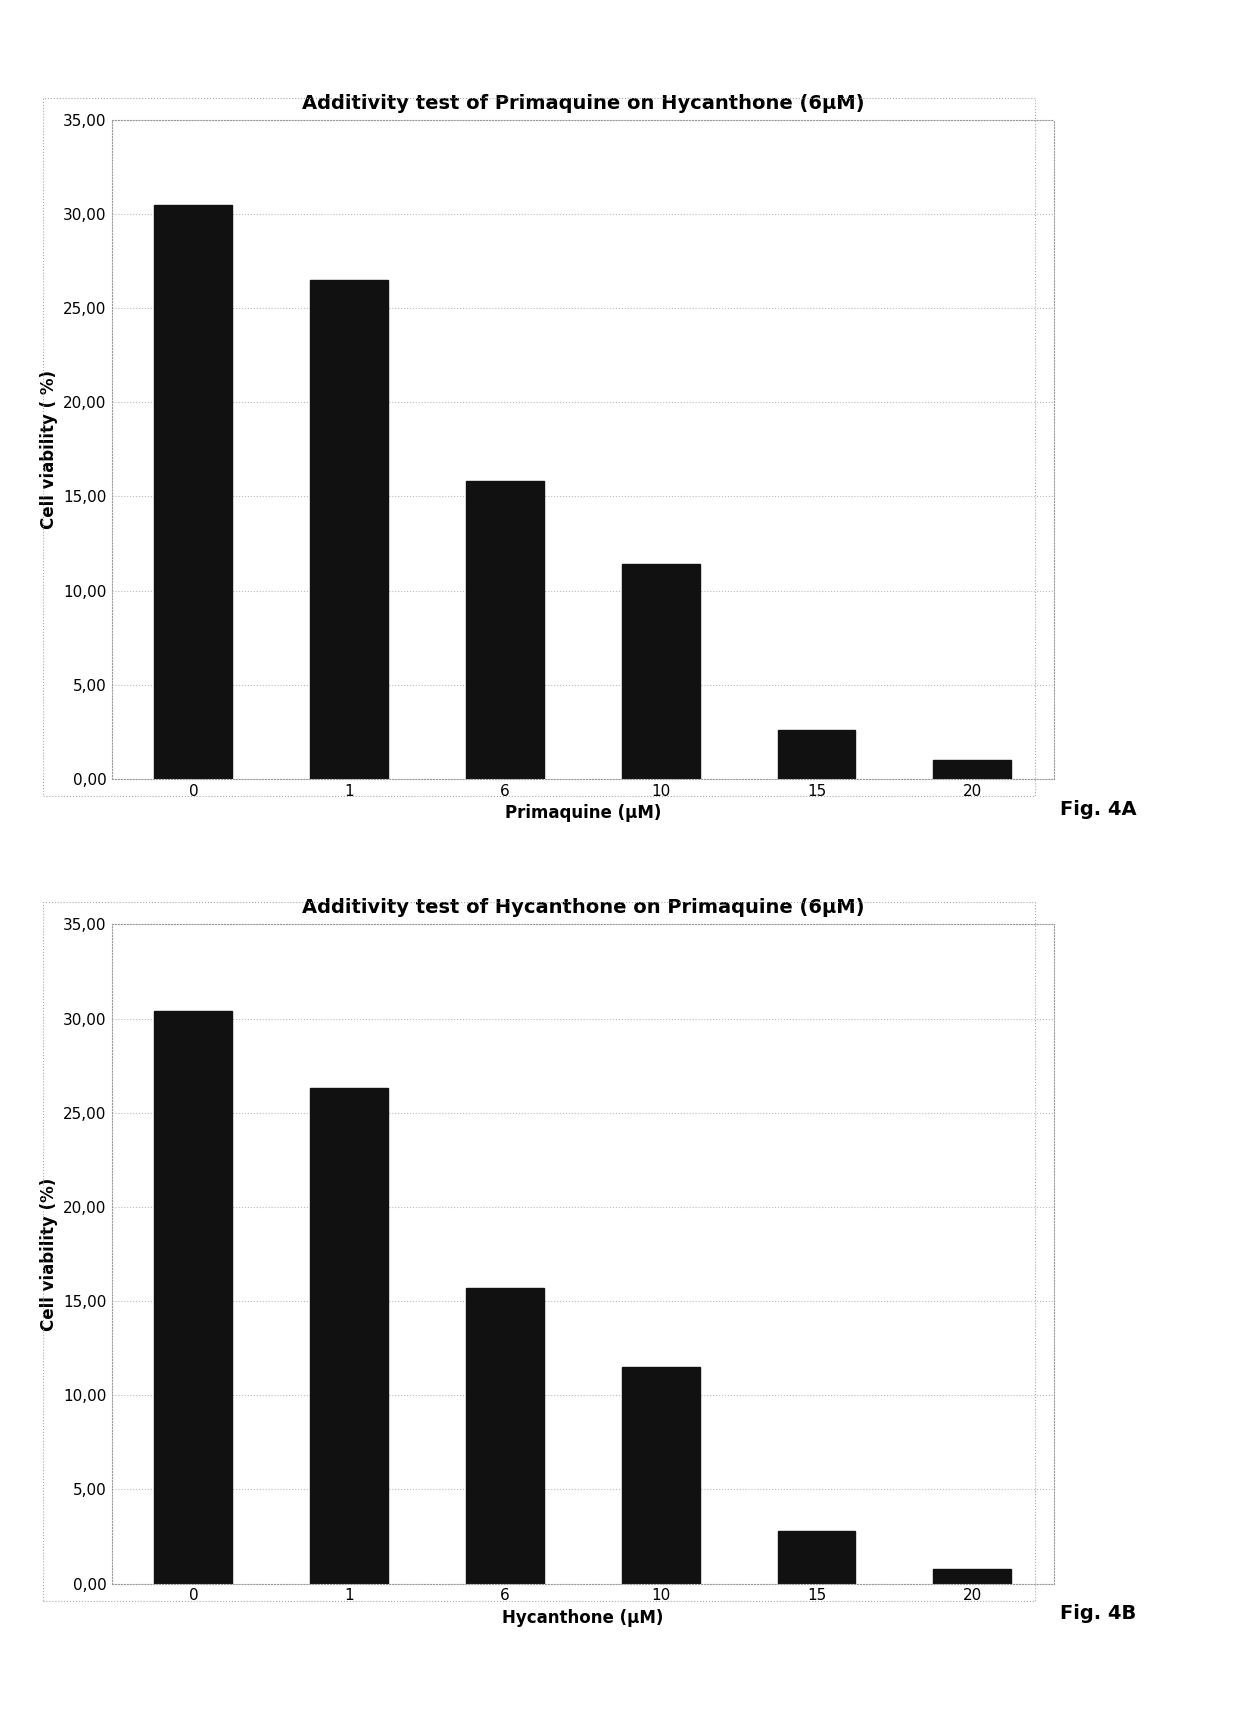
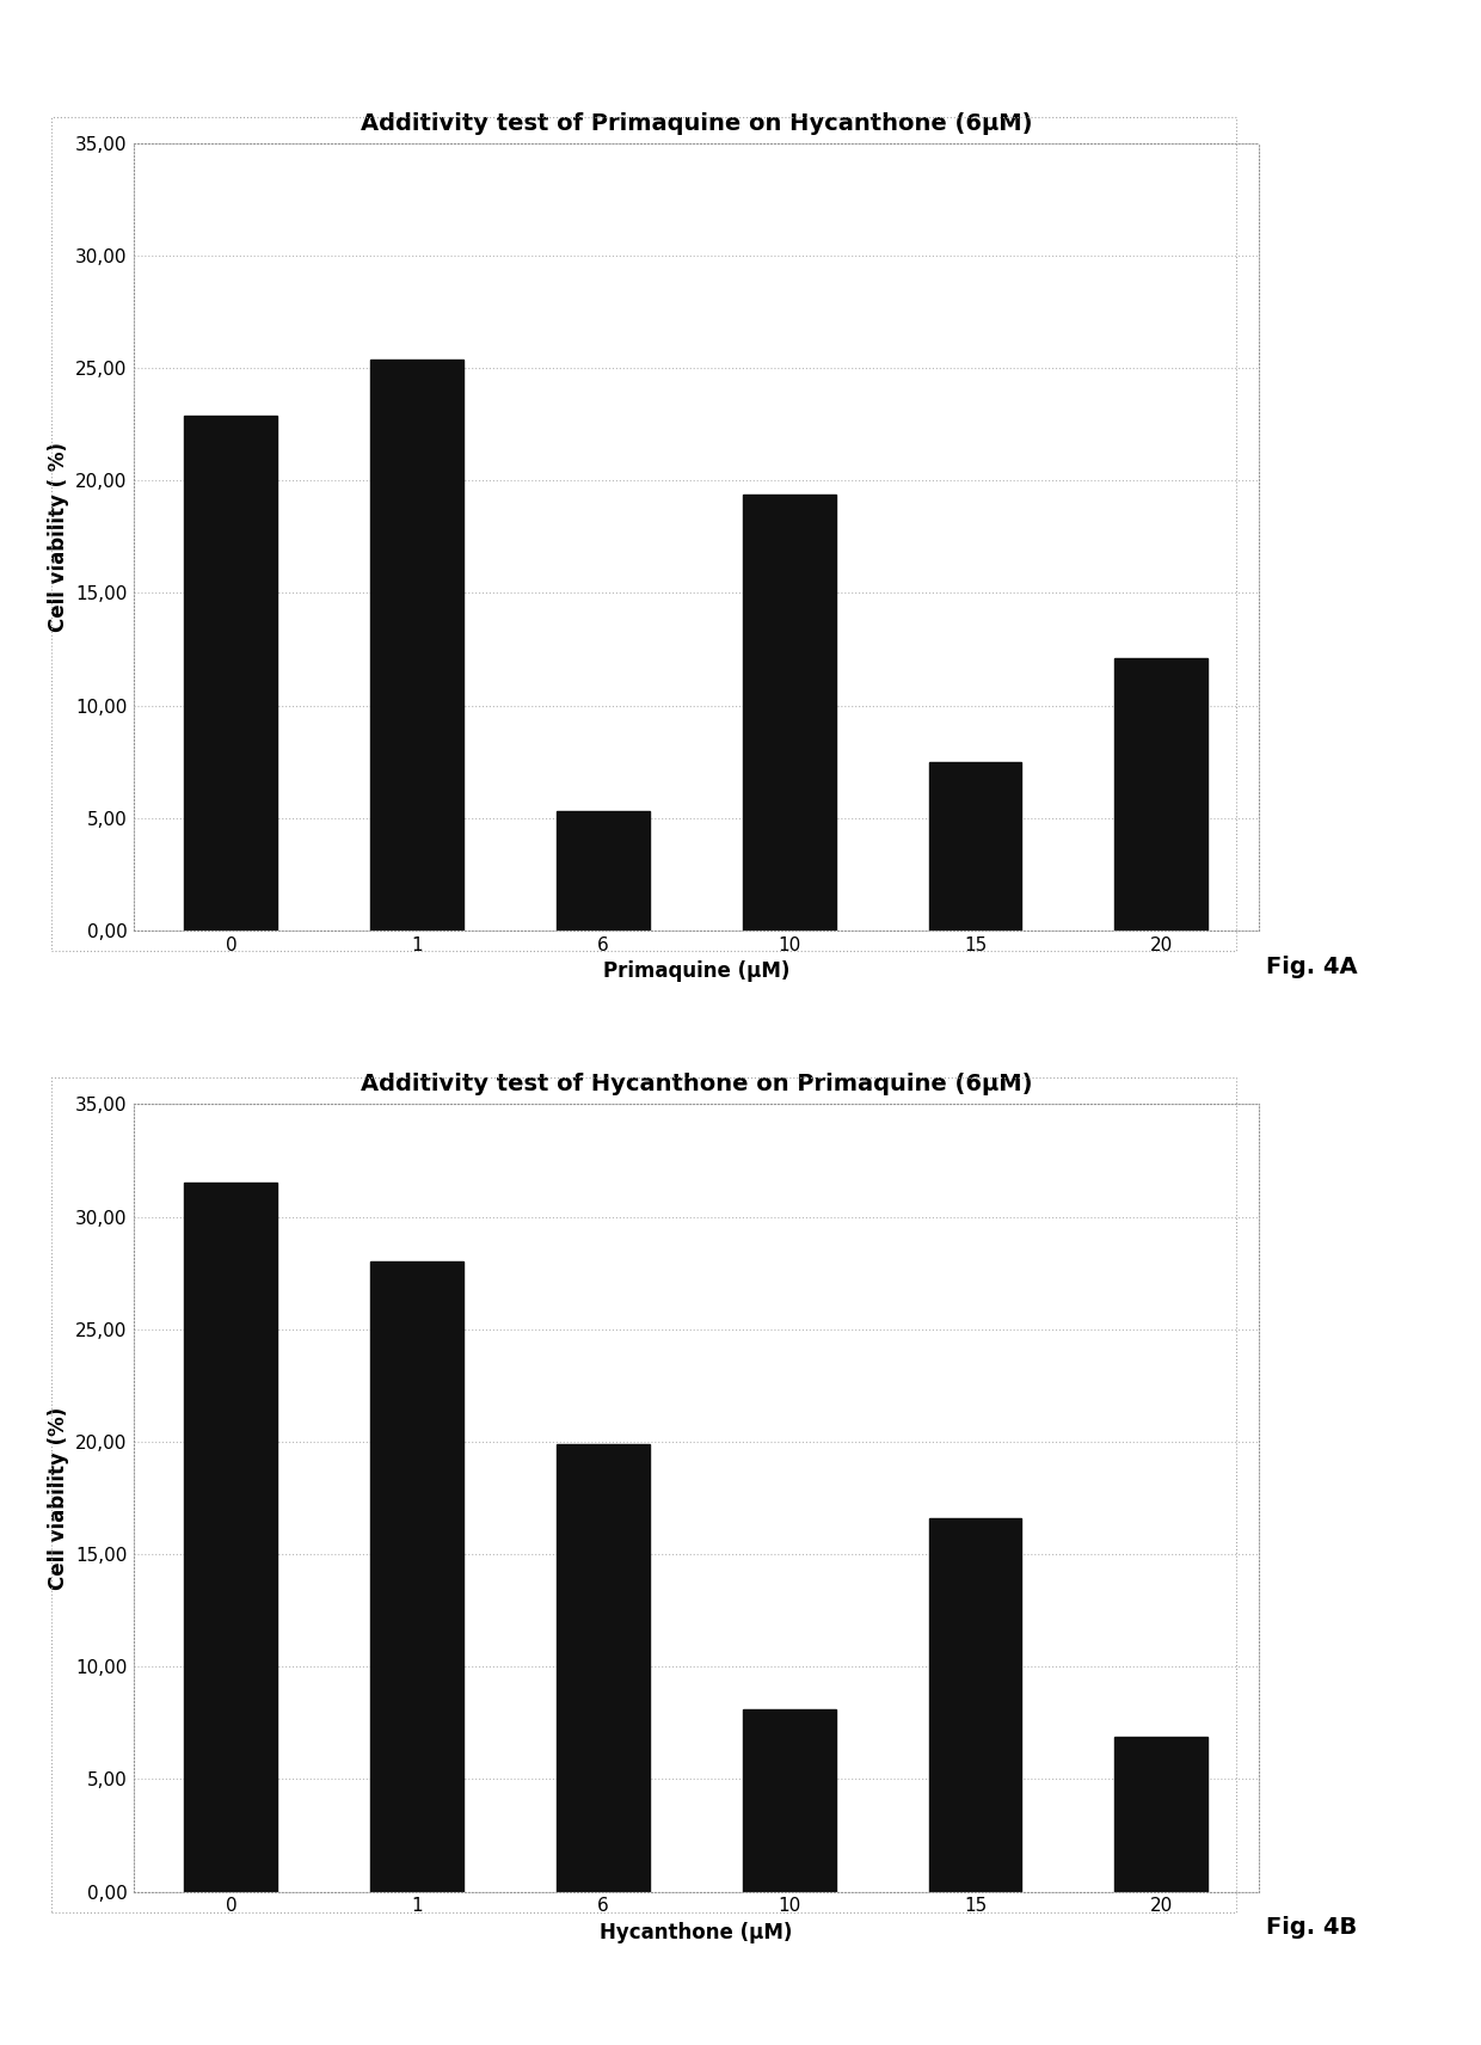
Additivity test of Primaquine on Hycanthone (6μM)/0: 30,5 -> 22,9
Additivity test of Primaquine on Hycanthone (6μM)/1: 26,5 -> 25,4
Additivity test of Primaquine on Hycanthone (6μM)/6: 15,8 -> 5,3
Additivity test of Primaquine on Hycanthone (6μM)/10: 11,4 -> 19,4
Additivity test of Primaquine on Hycanthone (6μM)/15: 2,6 -> 7,5
Additivity test of Primaquine on Hycanthone (6μM)/20: 1,0 -> 12,1
Additivity test of Hycanthone on Primaquine (6μM)/0: 30,4 -> 31,5
Additivity test of Hycanthone on Primaquine (6μM)/1: 26,3 -> 28,0
Additivity test of Hycanthone on Primaquine (6μM)/6: 15,7 -> 19,9
Additivity test of Hycanthone on Primaquine (6μM)/10: 11,5 -> 8,1
Additivity test of Hycanthone on Primaquine (6μM)/15: 2,8 -> 16,6
Additivity test of Hycanthone on Primaquine (6μM)/20: 0,8 -> 6,9
